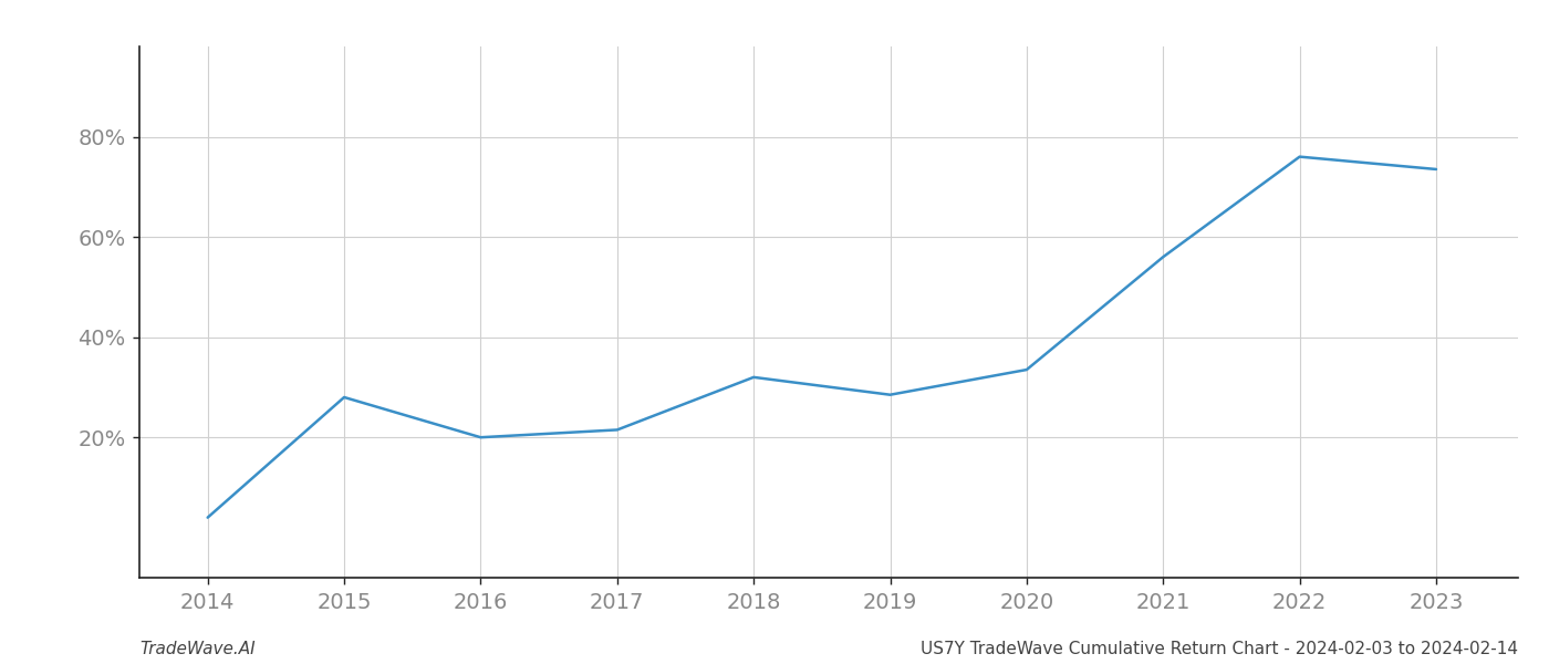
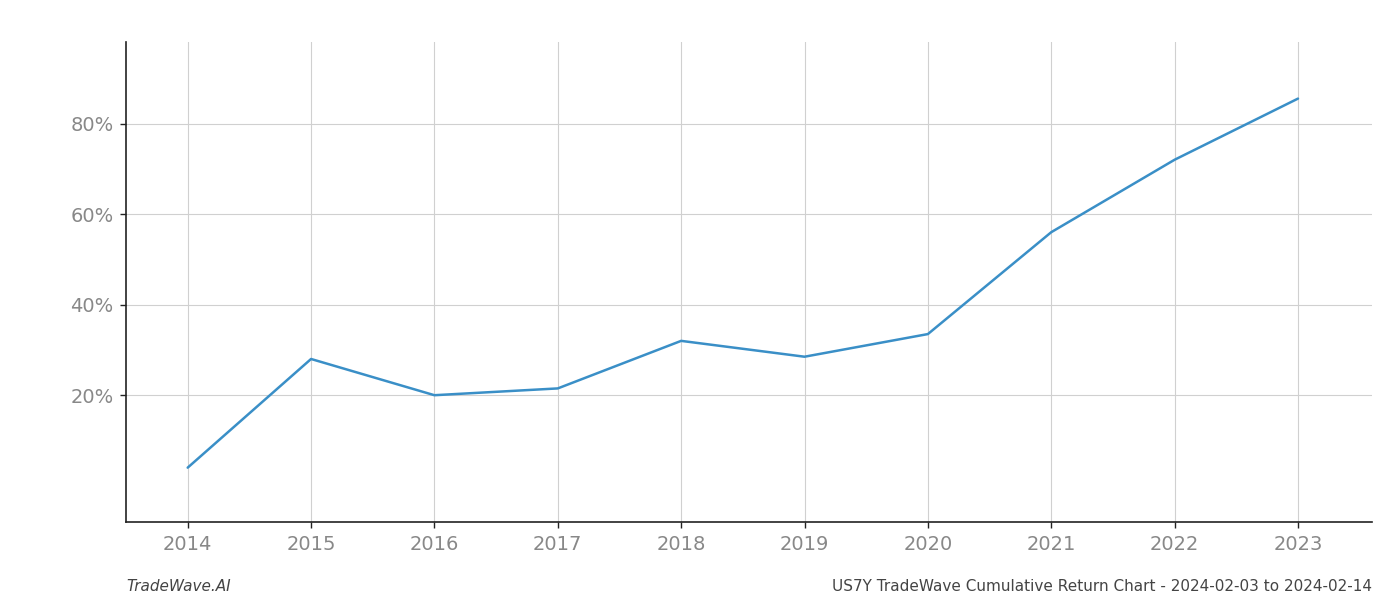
2022: 76.0% -> 72.0%
2023: 73.5% -> 85.5%
